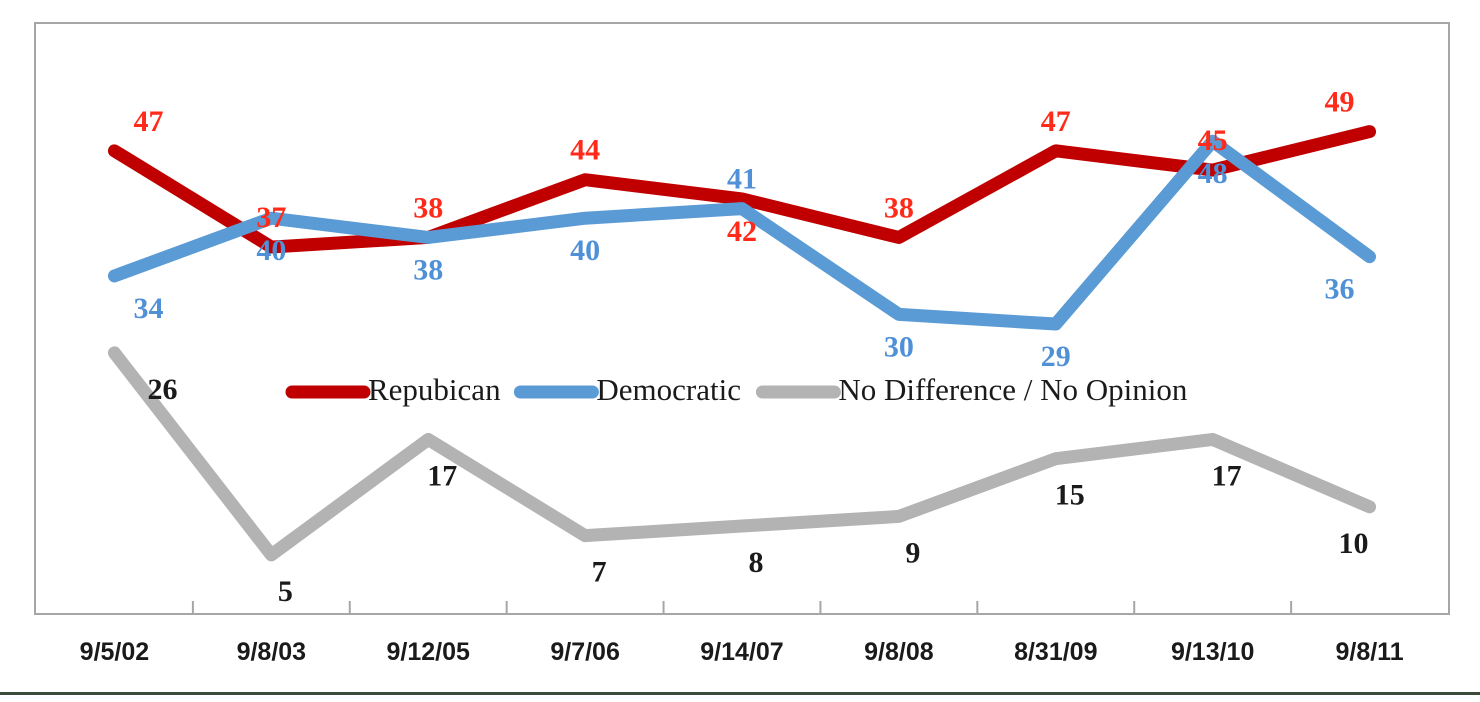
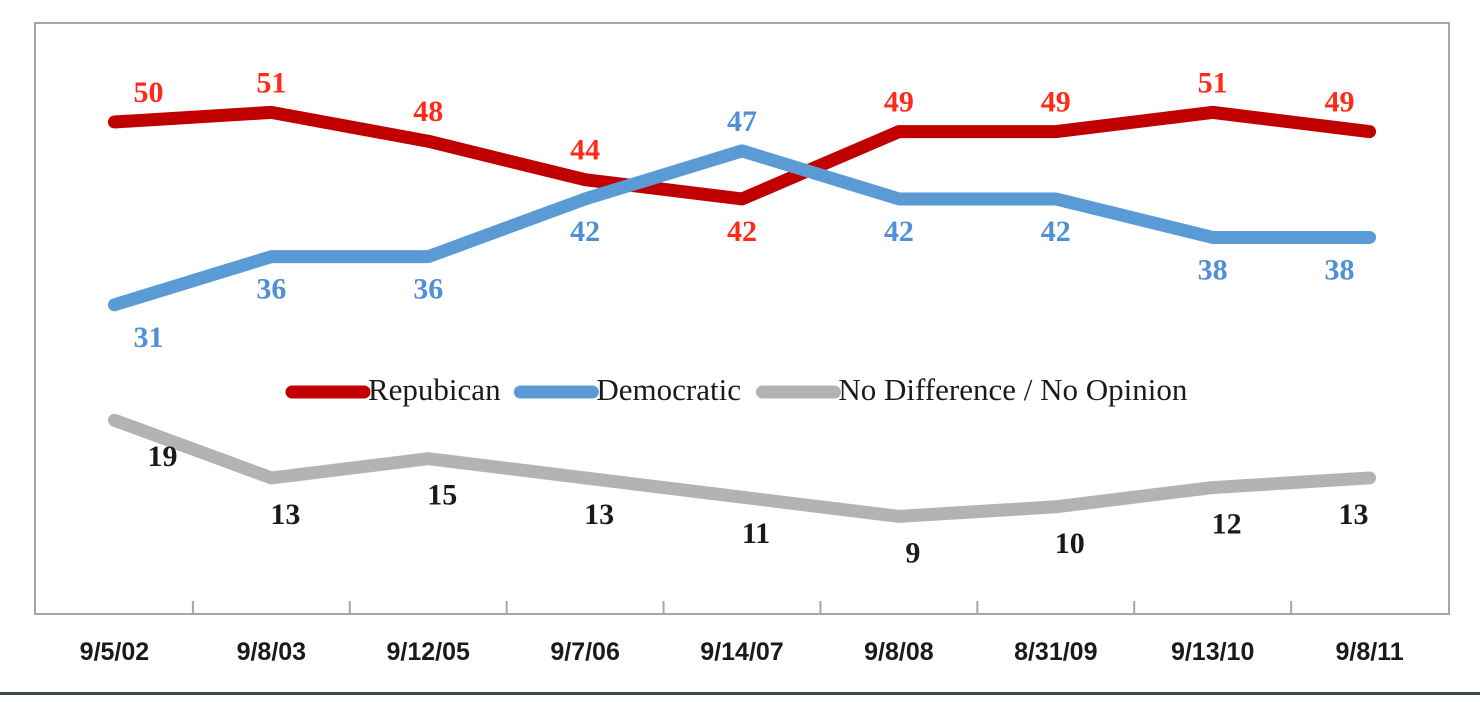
Repubican/9/5/02: 47 -> 50
Democratic/9/5/02: 34 -> 31
No Difference / No Opinion/9/5/02: 26 -> 19
Repubican/9/8/03: 37 -> 51
Democratic/9/8/03: 40 -> 36
No Difference / No Opinion/9/8/03: 5 -> 13
Repubican/9/12/05: 38 -> 48
Democratic/9/12/05: 38 -> 36
No Difference / No Opinion/9/12/05: 17 -> 15
Democratic/9/7/06: 40 -> 42
No Difference / No Opinion/9/7/06: 7 -> 13
Democratic/9/14/07: 41 -> 47
No Difference / No Opinion/9/14/07: 8 -> 11
Repubican/9/8/08: 38 -> 49
Democratic/9/8/08: 30 -> 42
Repubican/8/31/09: 47 -> 49
Democratic/8/31/09: 29 -> 42
No Difference / No Opinion/8/31/09: 15 -> 10
Repubican/9/13/10: 45 -> 51
Democratic/9/13/10: 48 -> 38
No Difference / No Opinion/9/13/10: 17 -> 12
Democratic/9/8/11: 36 -> 38
No Difference / No Opinion/9/8/11: 10 -> 13
